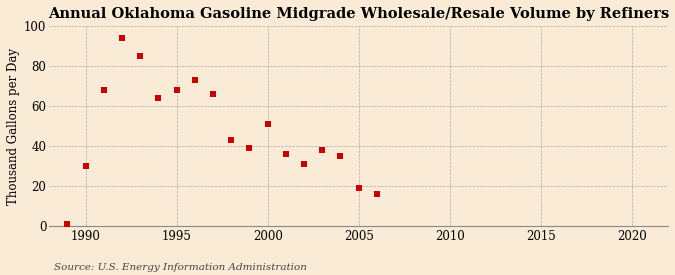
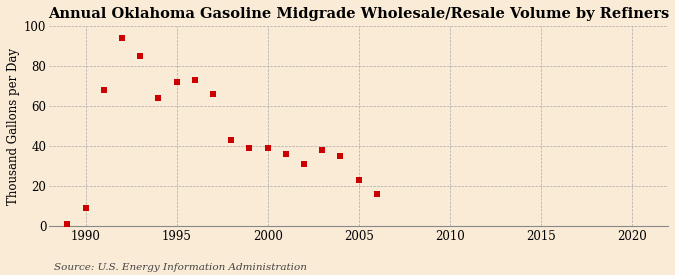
1990: 30 -> 9
1995: 68 -> 72
2000: 51 -> 39
2005: 19 -> 23
